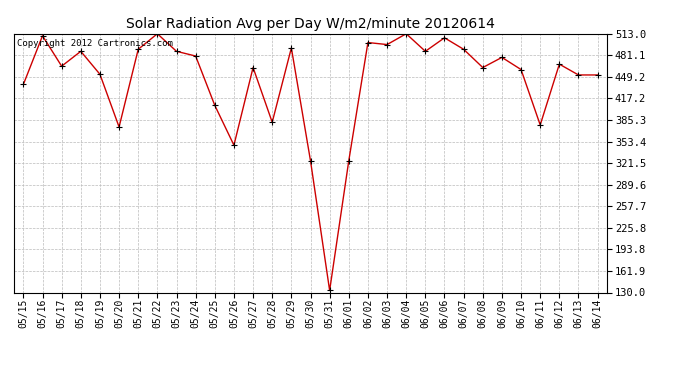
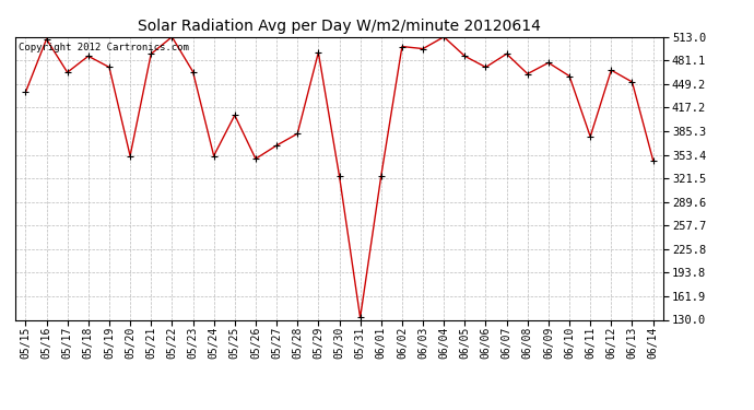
05/19: 453 -> 472
05/20: 375 -> 352
05/23: 487 -> 466
05/24: 480 -> 352
05/27: 463 -> 366
06/06: 507 -> 472
06/14: 452 -> 346
